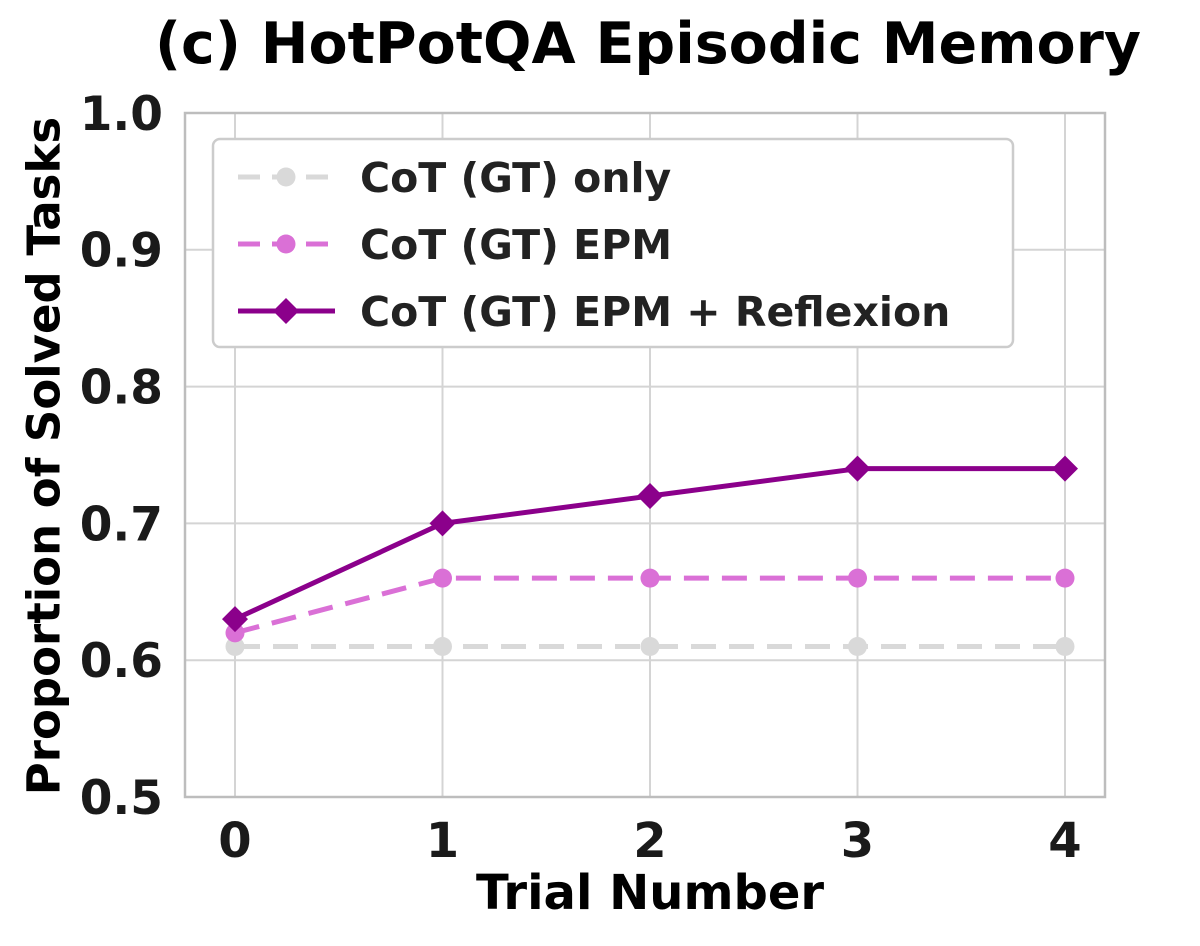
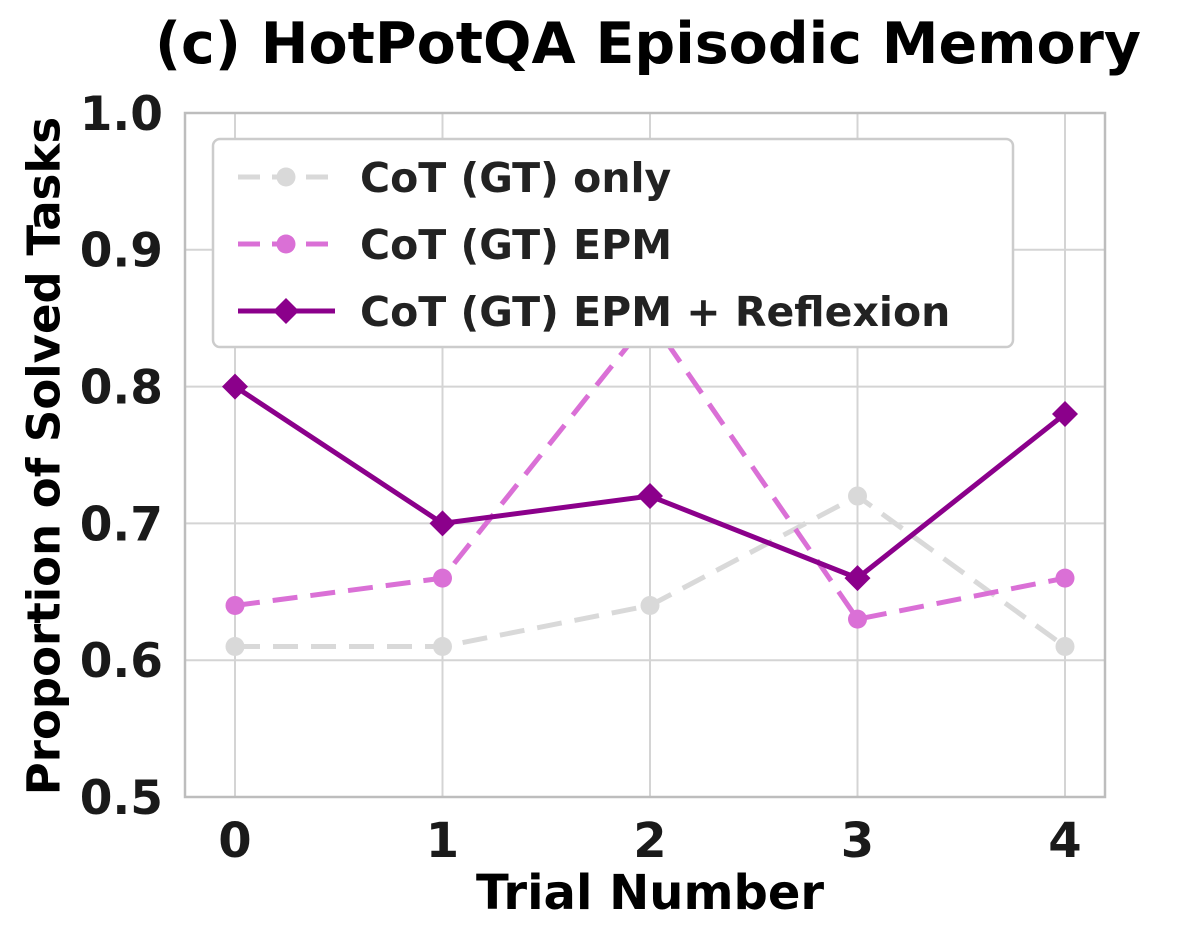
CoT (GT) EPM/0: 0.62 -> 0.64
CoT (GT) EPM + Reflexion/0: 0.63 -> 0.80
CoT (GT) only/2: 0.61 -> 0.64
CoT (GT) EPM/2: 0.66 -> 0.85
CoT (GT) only/3: 0.61 -> 0.72
CoT (GT) EPM/3: 0.66 -> 0.63
CoT (GT) EPM + Reflexion/3: 0.74 -> 0.66
CoT (GT) EPM + Reflexion/4: 0.74 -> 0.78
